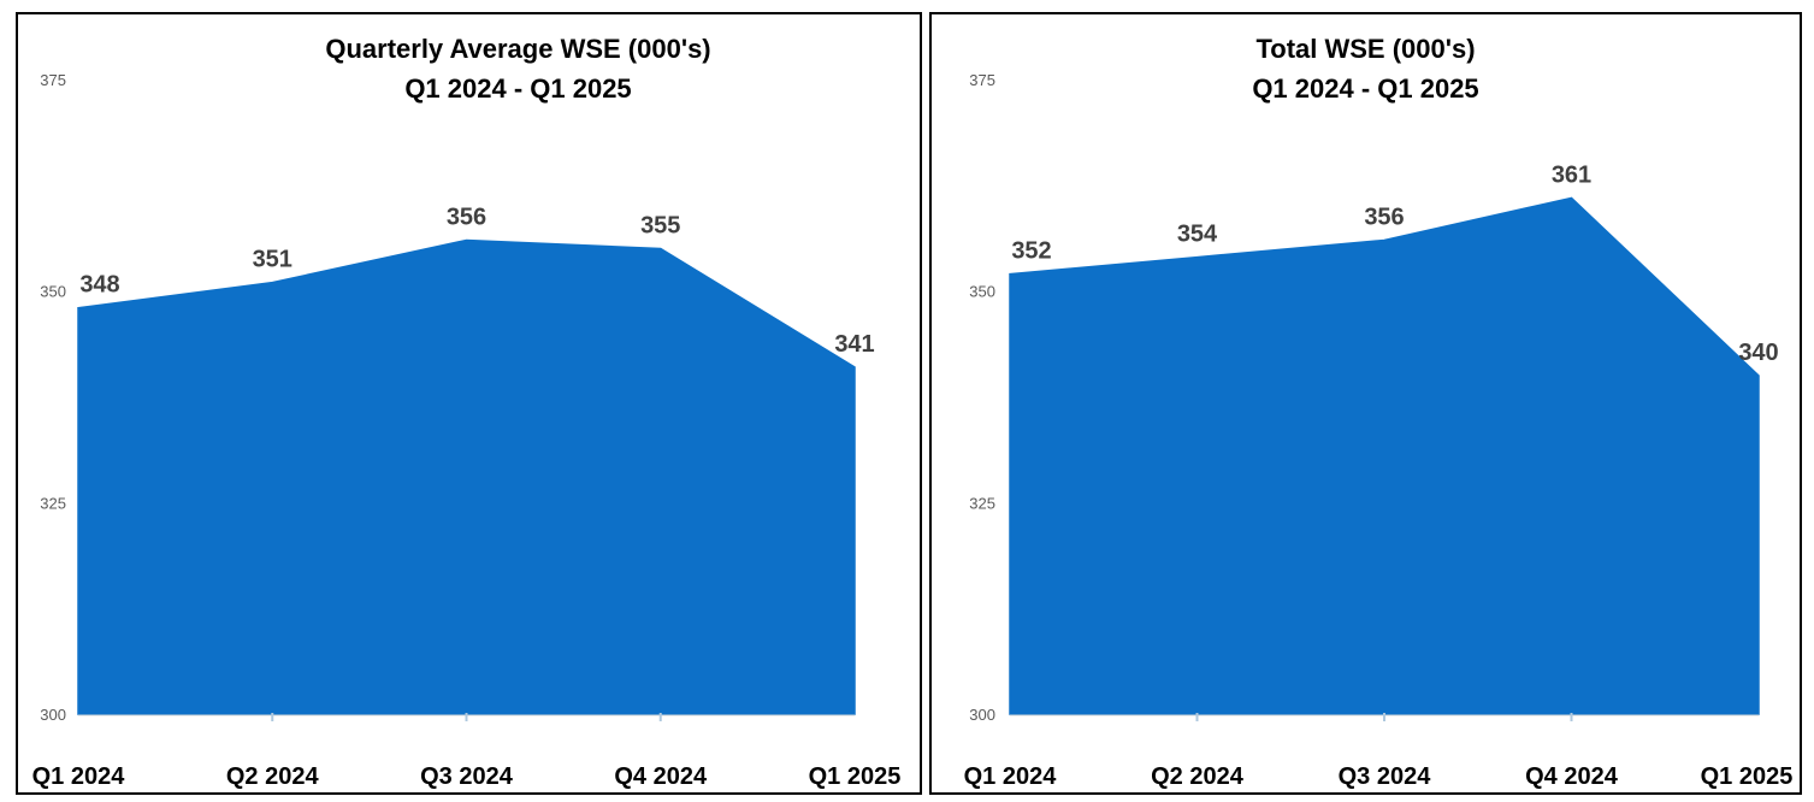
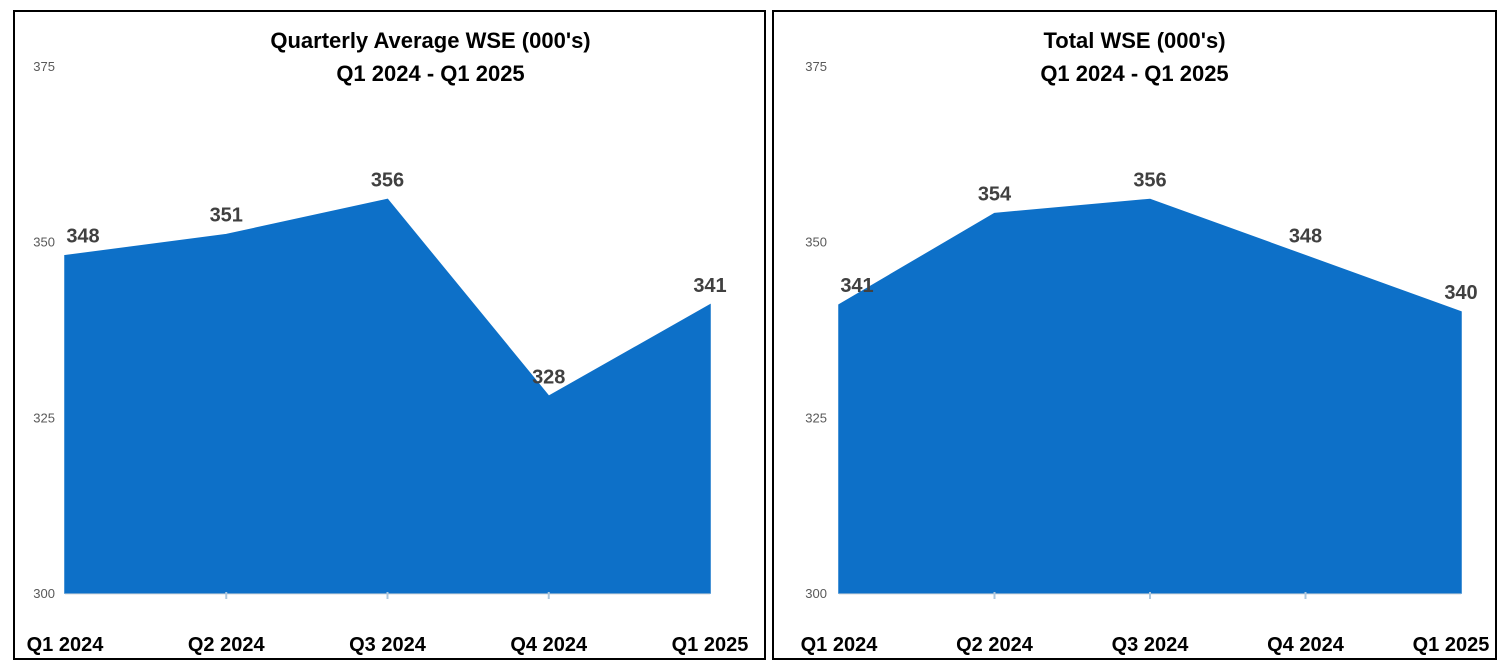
Quarterly Average WSE (000's)/Q4 2024: 355 -> 328
Total WSE (000's)/Q1 2024: 352 -> 341
Total WSE (000's)/Q4 2024: 361 -> 348
